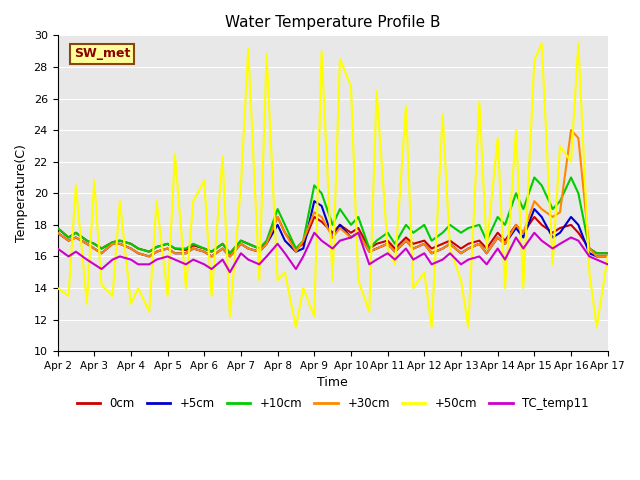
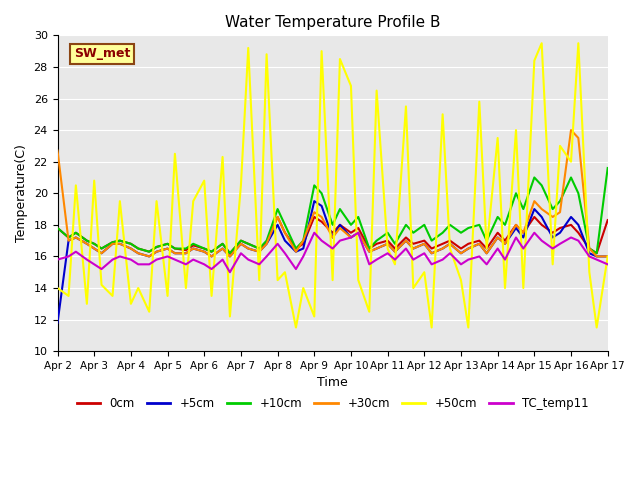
+5cm/Apr 2: 17.5 -> 11.8
+30cm/Apr 2: 17.5 -> 22.7
TC_temp11/Apr 2: 16.5 -> 15.8
0cm/Apr 17: 16.2 -> 18.3
+10cm/Apr 17: 16.2 -> 21.6
